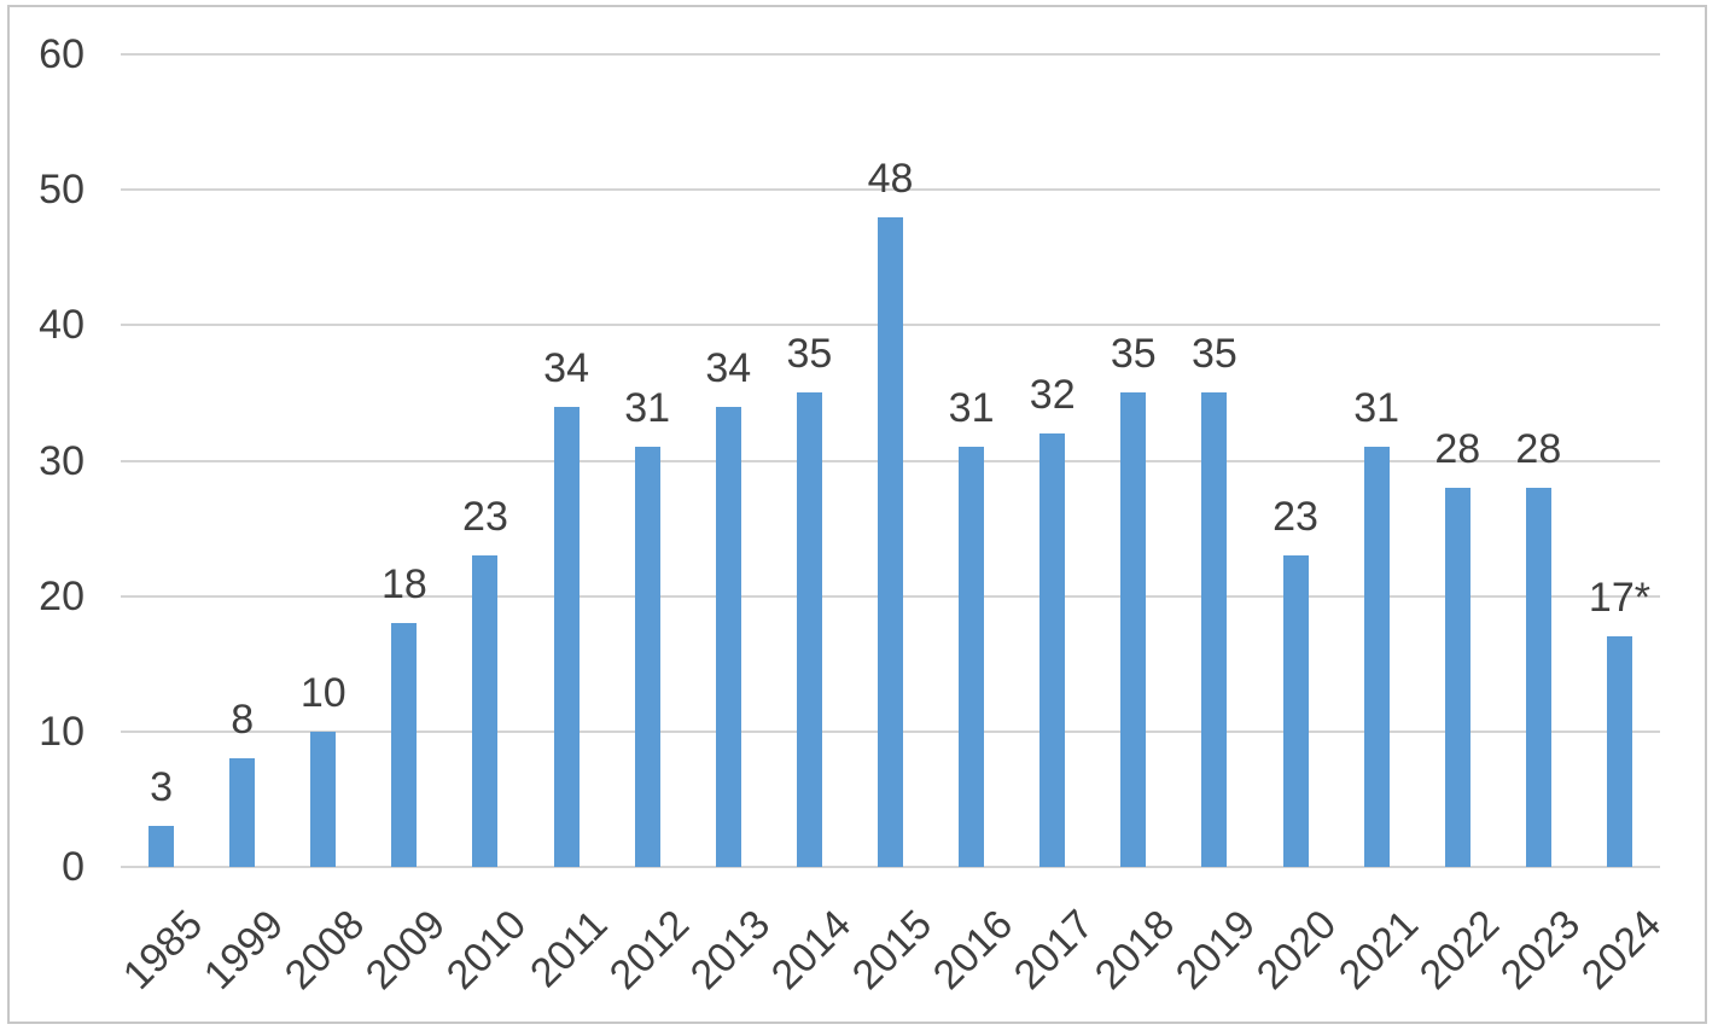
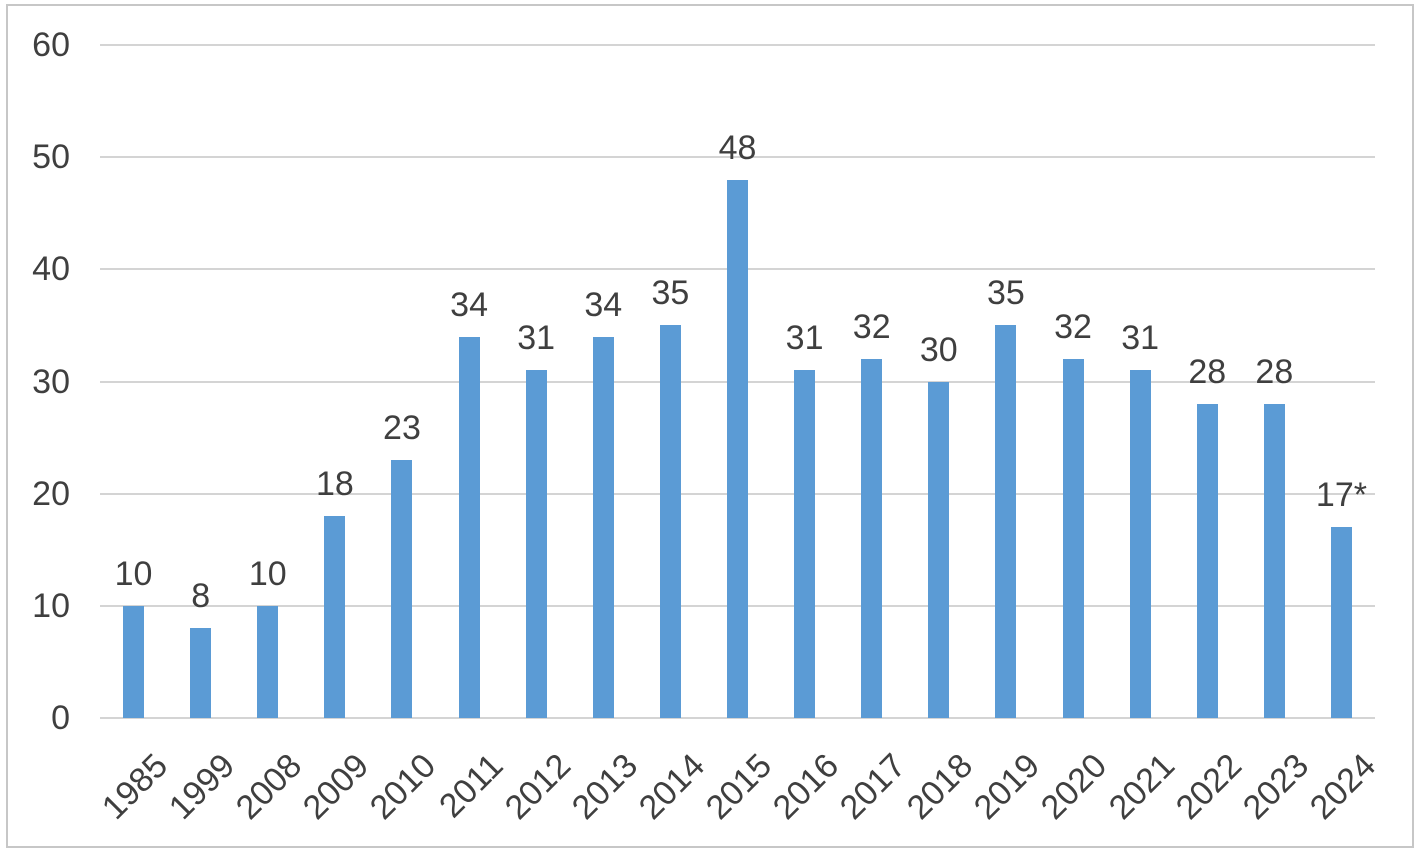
1985: 3 -> 10
2018: 35 -> 30
2020: 23 -> 32
